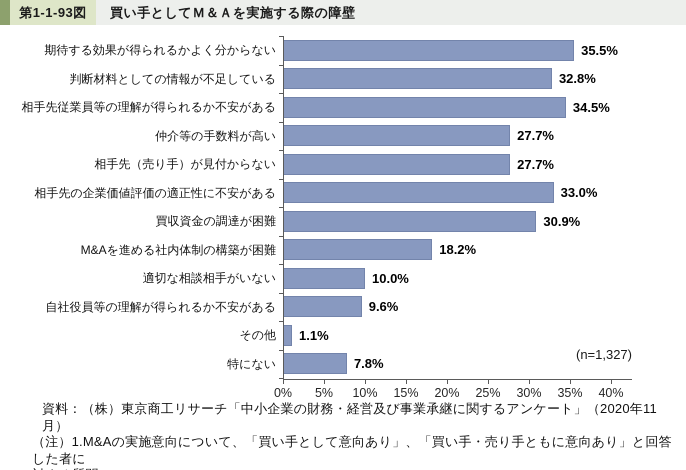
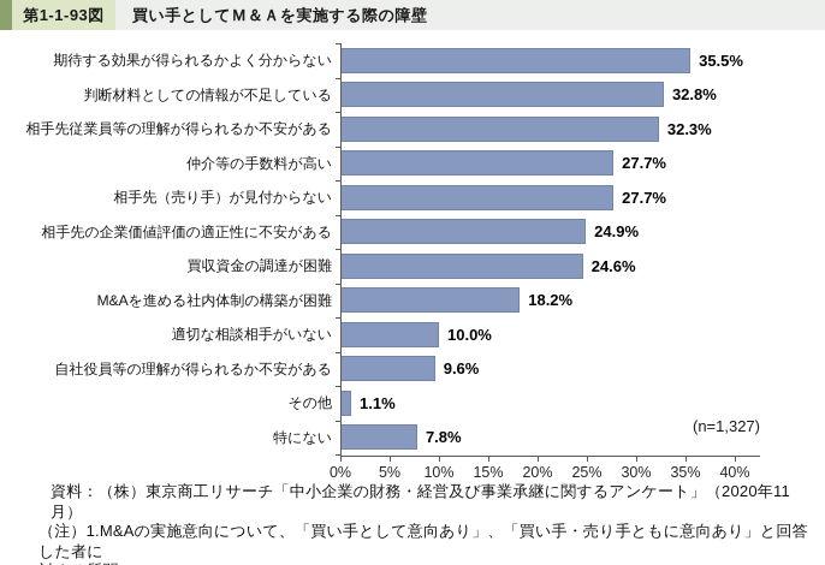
相手先従業員等の理解が得られるか不安がある: 34.5% -> 32.3%
相手先の企業価値評価の適正性に不安がある: 33.0% -> 24.9%
買収資金の調達が困難: 30.9% -> 24.6%
